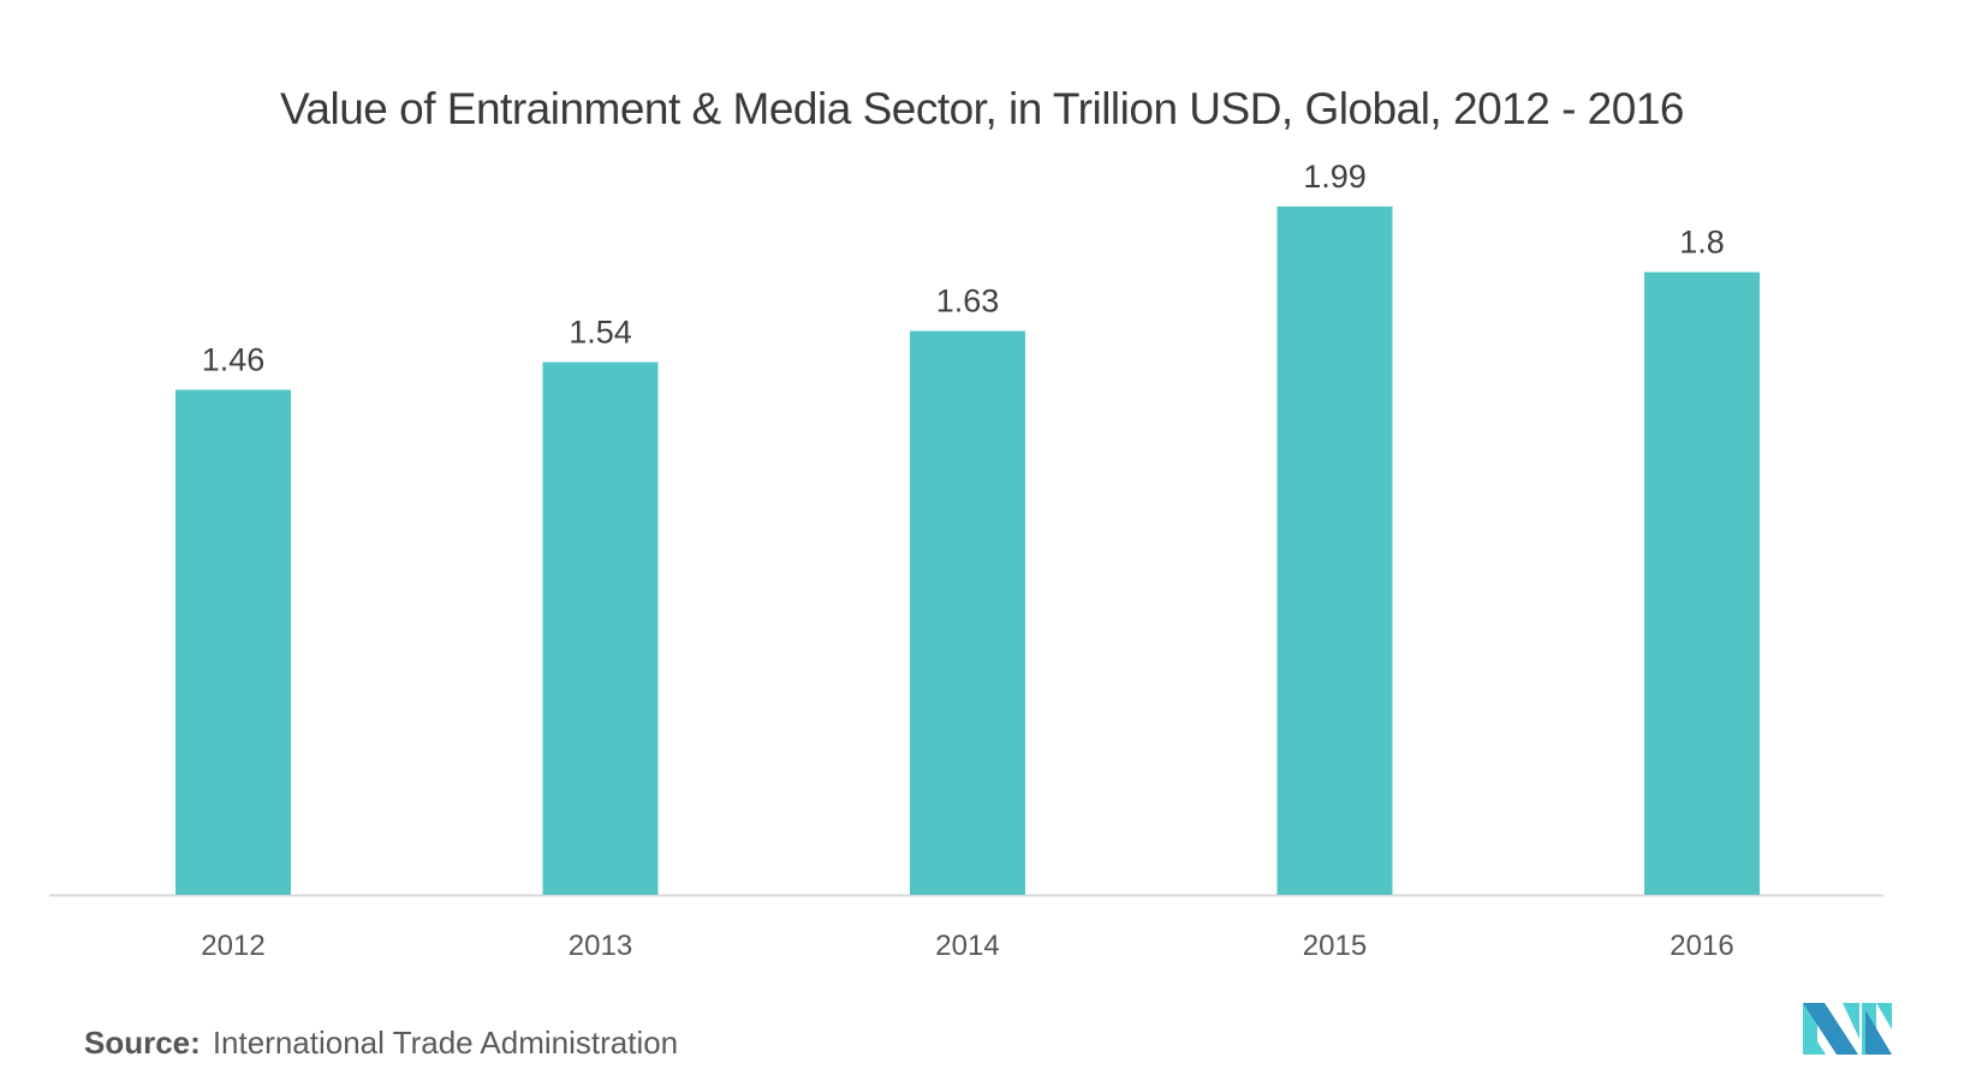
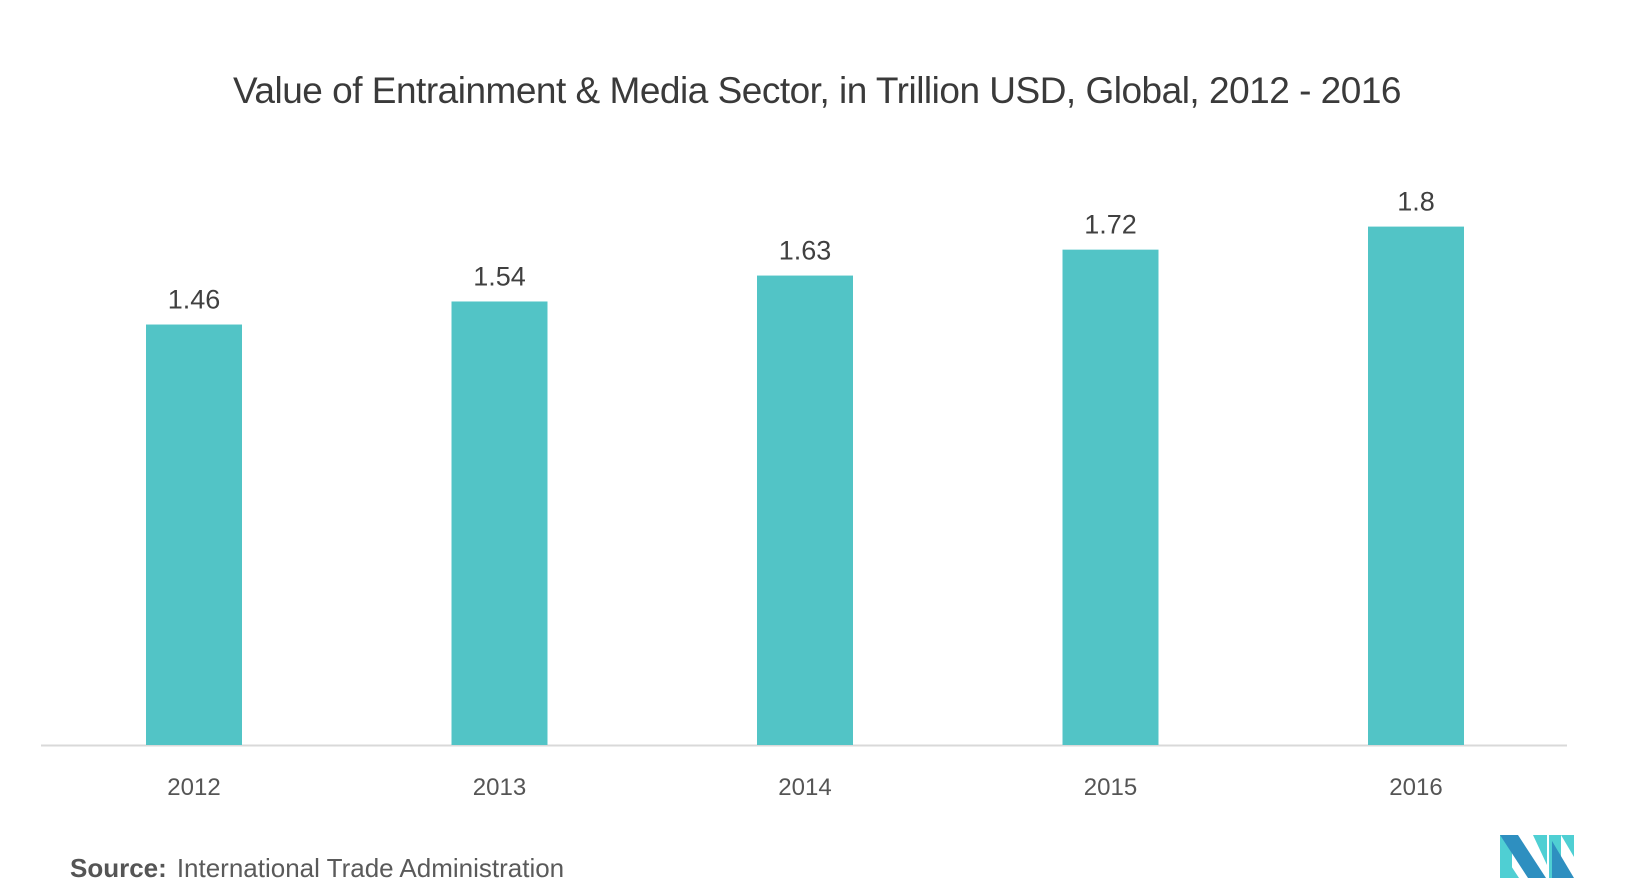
2015: 1.99 -> 1.72
